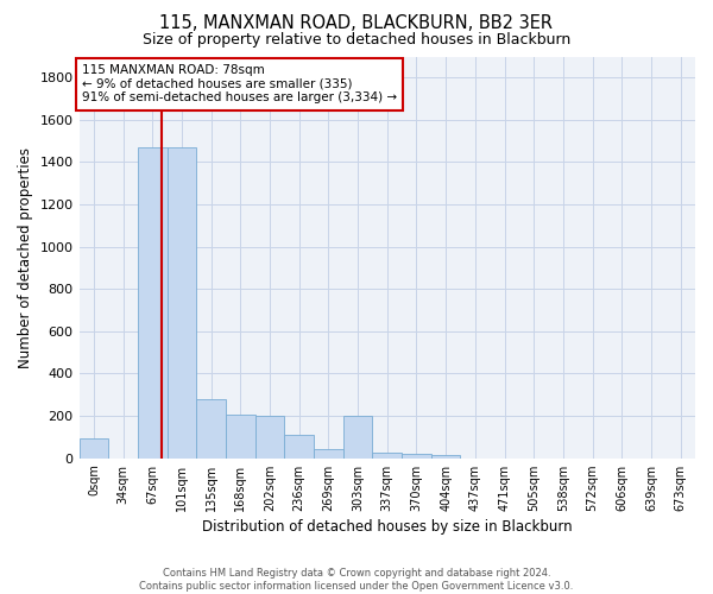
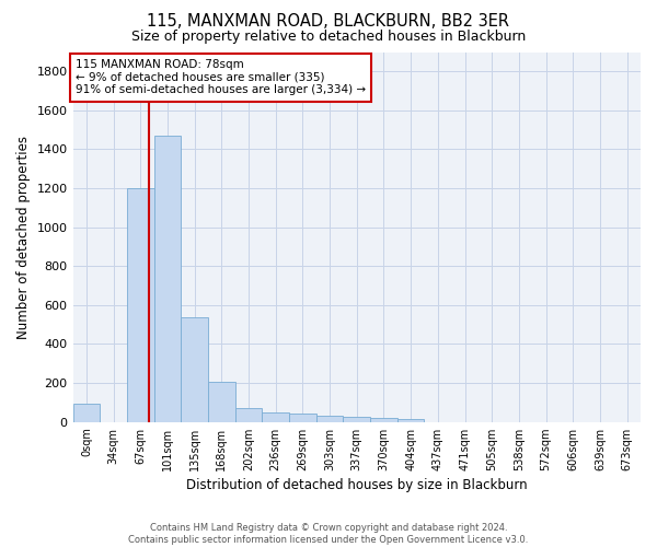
67sqm: 1470 -> 1200
135sqm: 280 -> 540
202sqm: 200 -> 70
236sqm: 110 -> 50
303sqm: 200 -> 30
